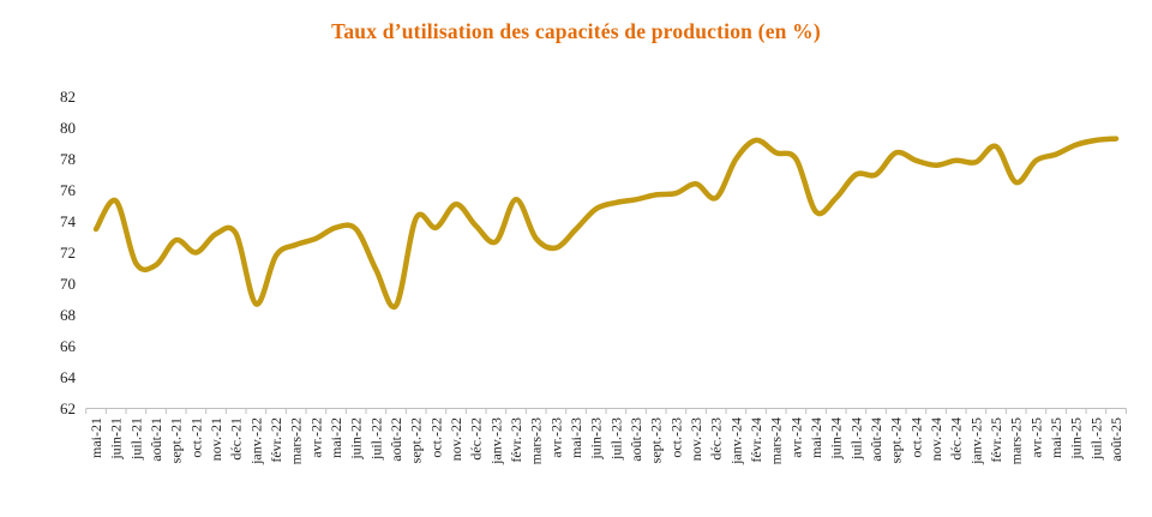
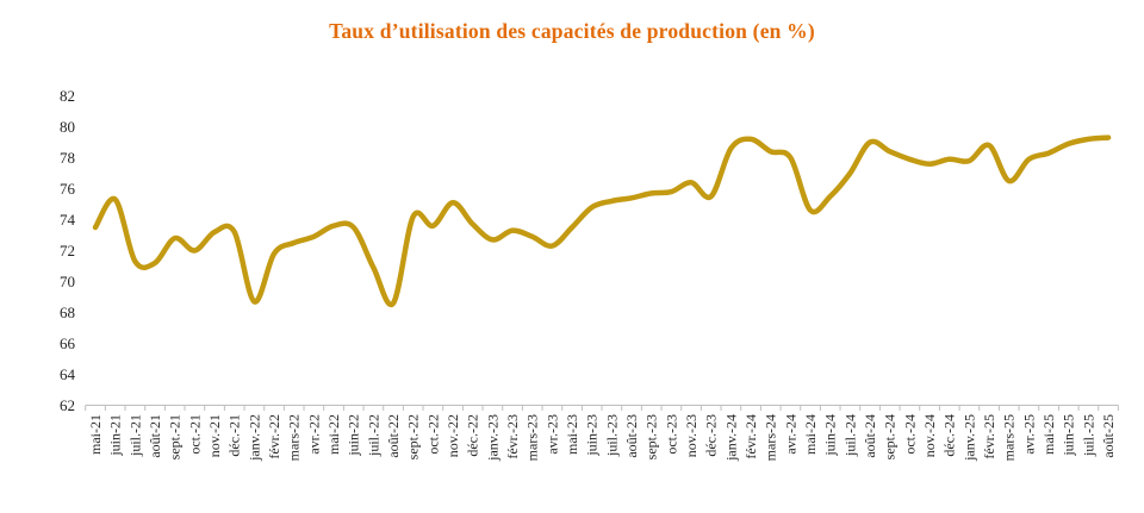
févr.-23: 75.4 -> 73.3
janv.-24: 78.0 -> 78.6
août-24: 77.0 -> 79.0
